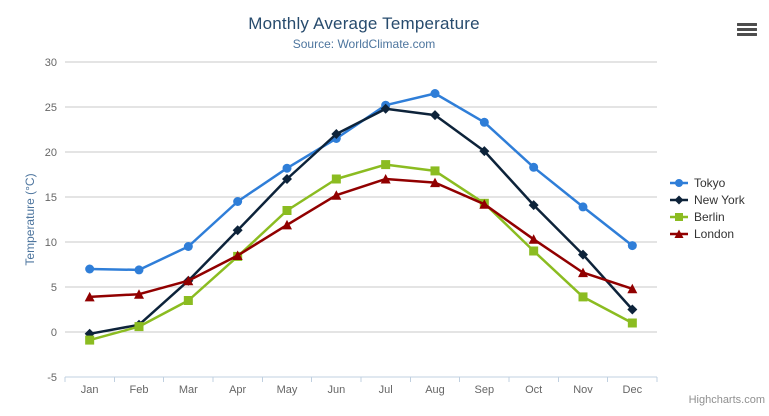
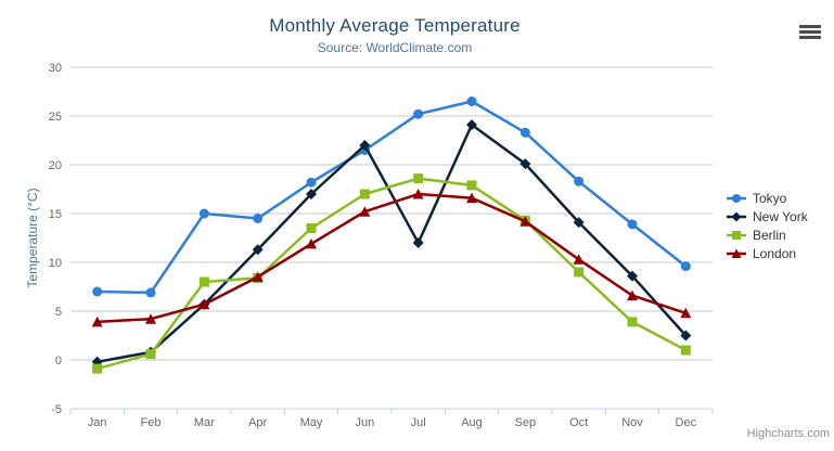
Tokyo/Mar: 10 -> 15
Berlin/Mar: 4 -> 8
New York/Jul: 25 -> 12
